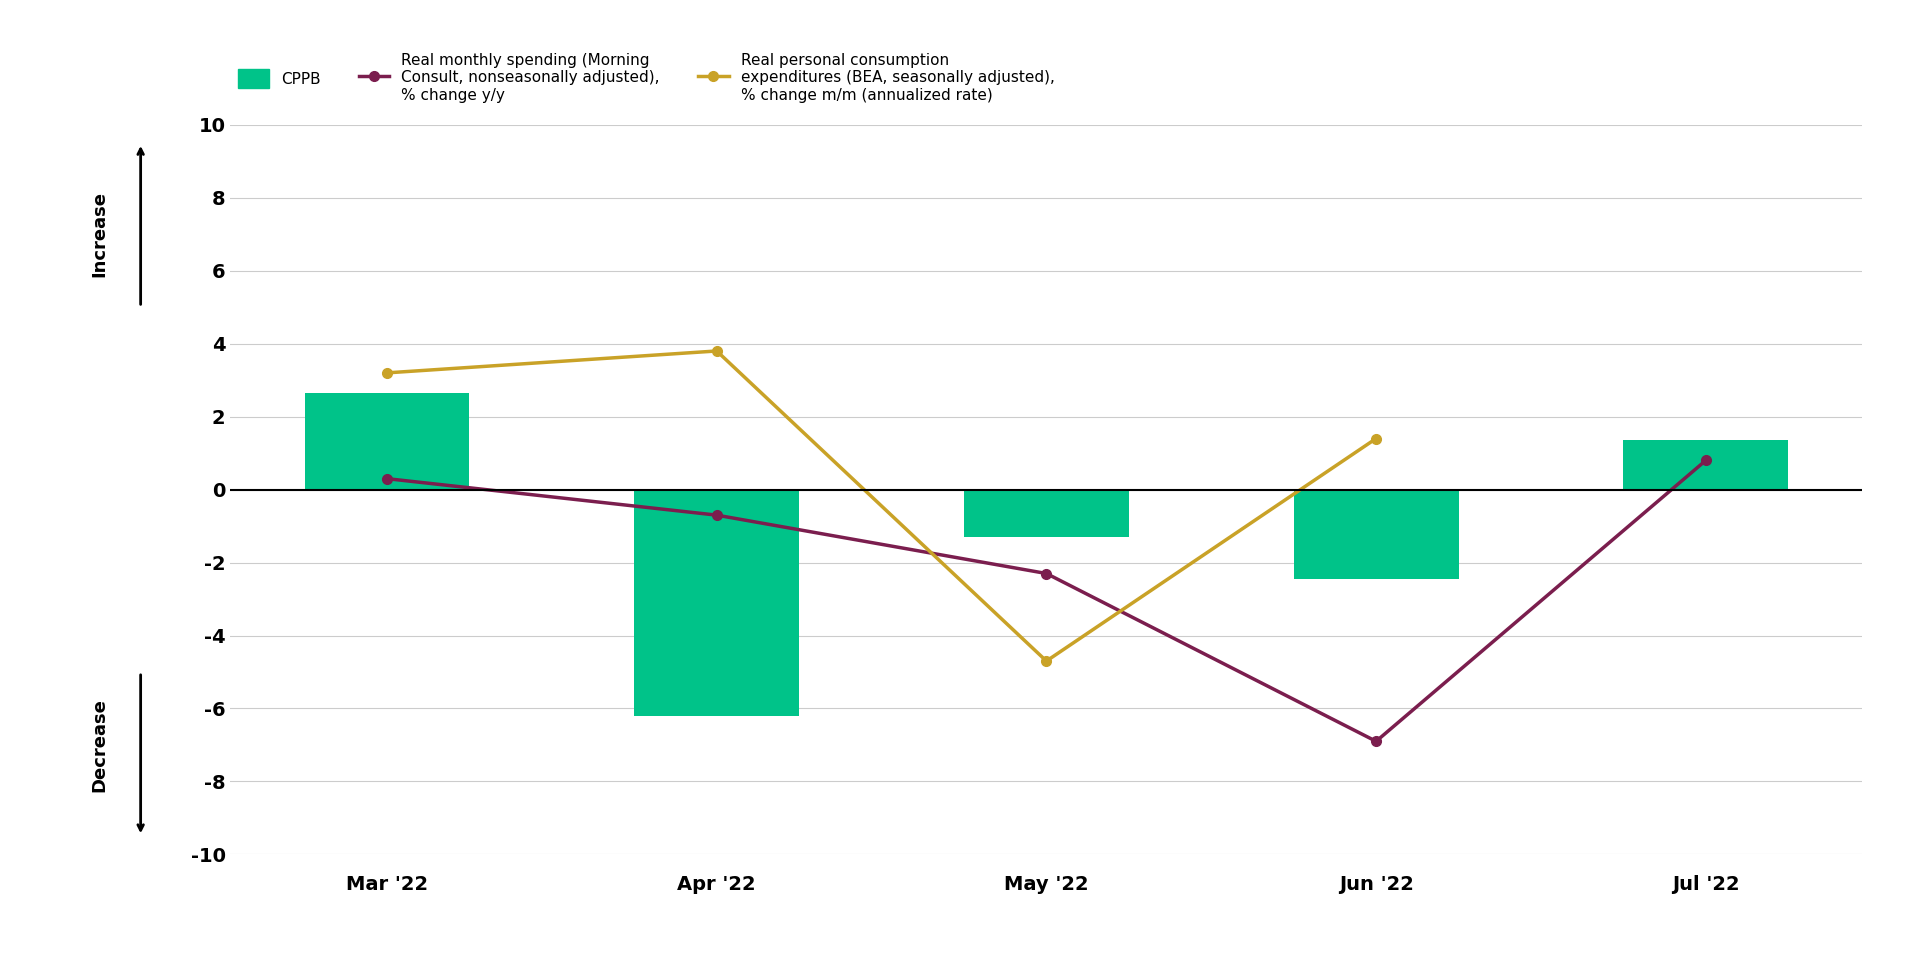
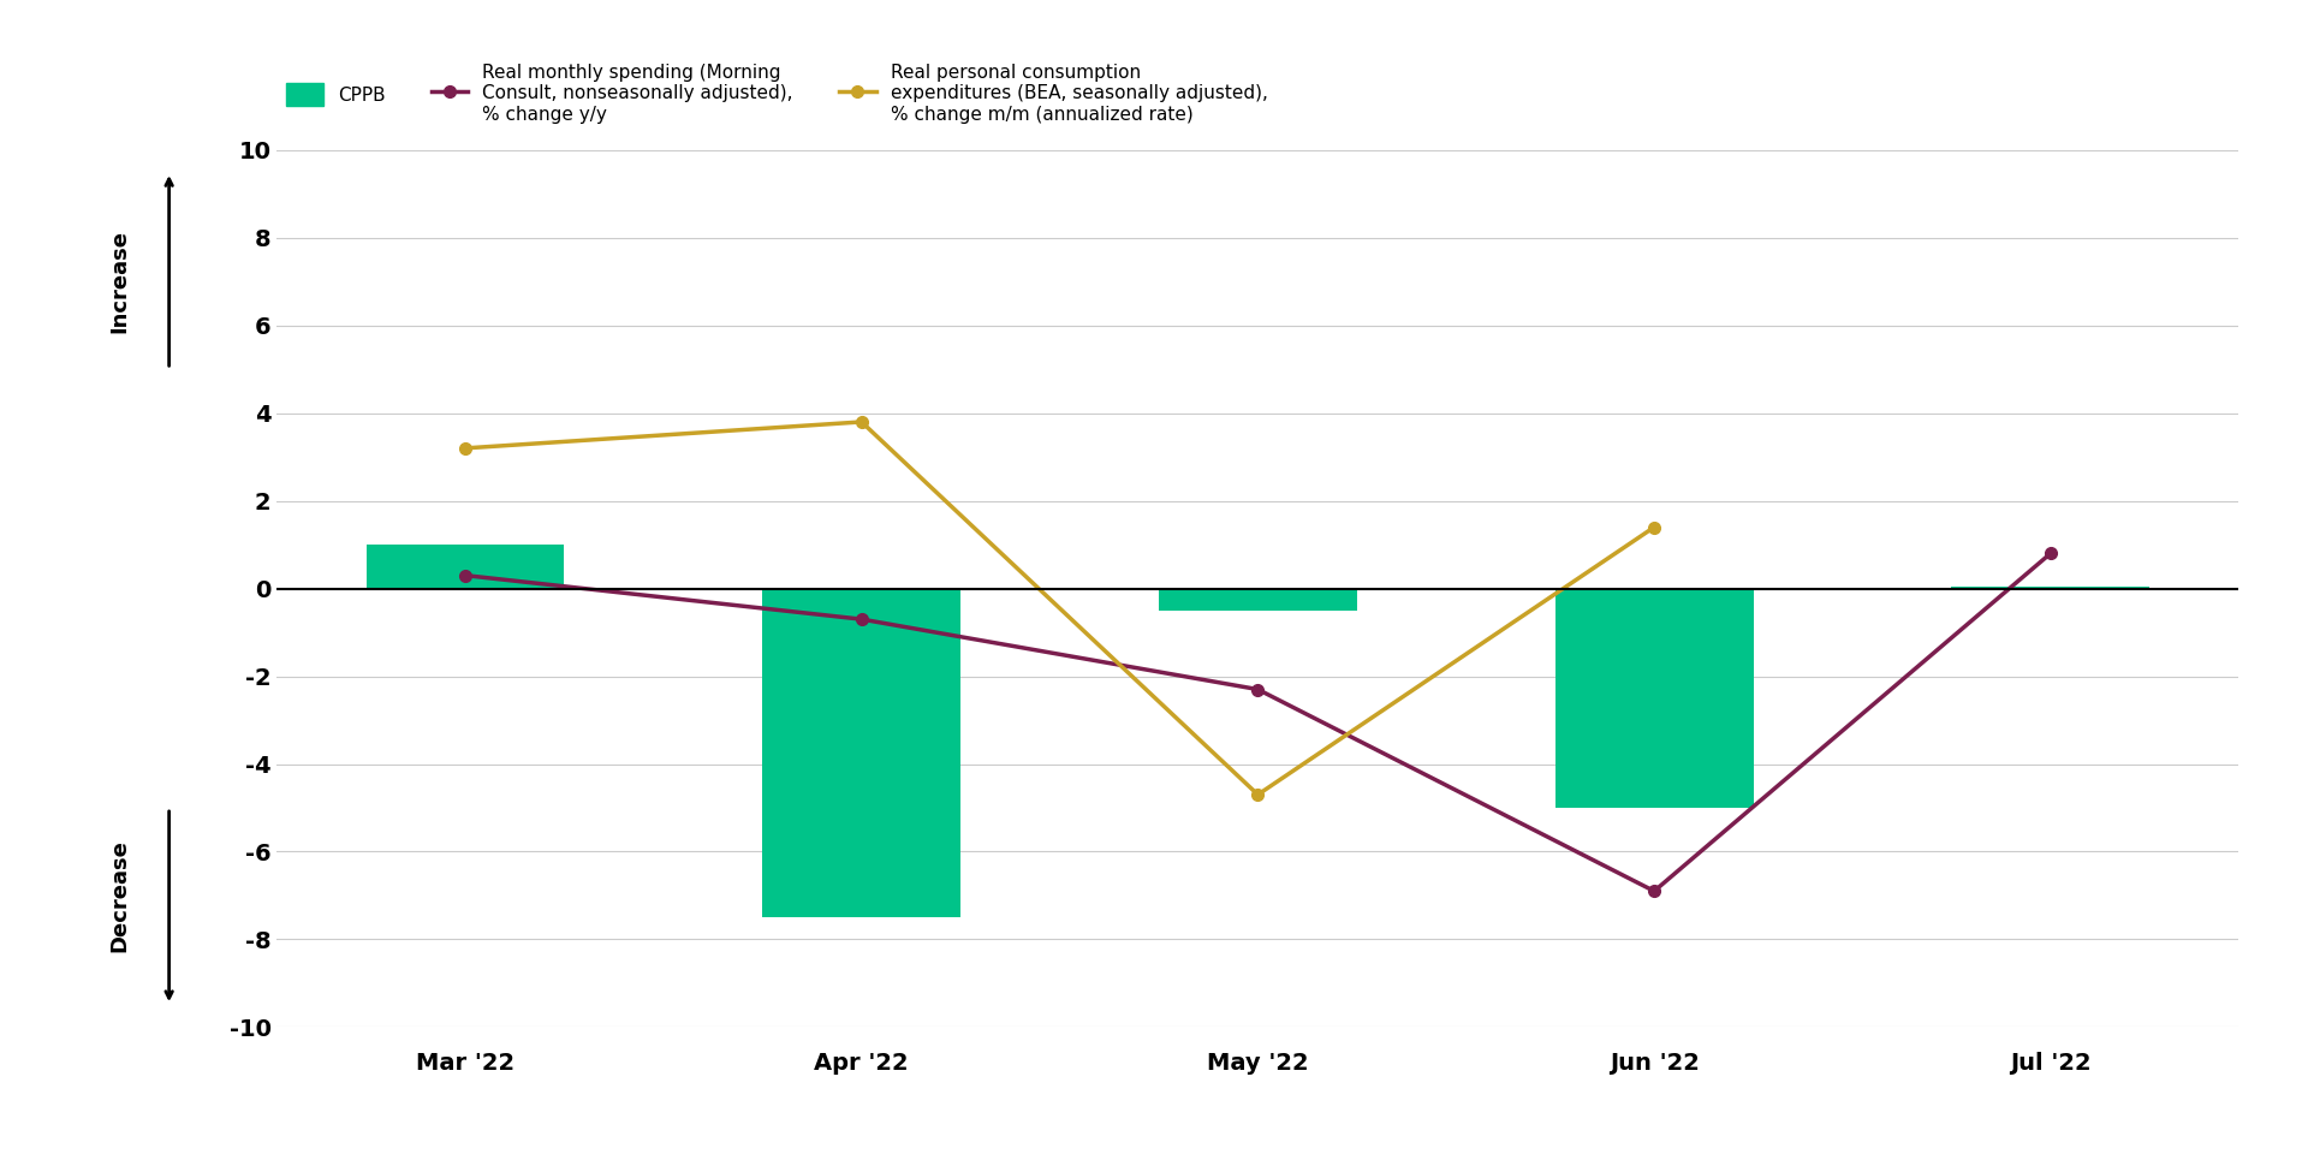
CPPB/Mar '22: 2.65 -> 1.00
CPPB/Apr '22: -6.20 -> -7.50
CPPB/May '22: -1.30 -> -0.50
CPPB/Jun '22: -2.45 -> -5.00
CPPB/Jul '22: 1.35 -> 0.05
